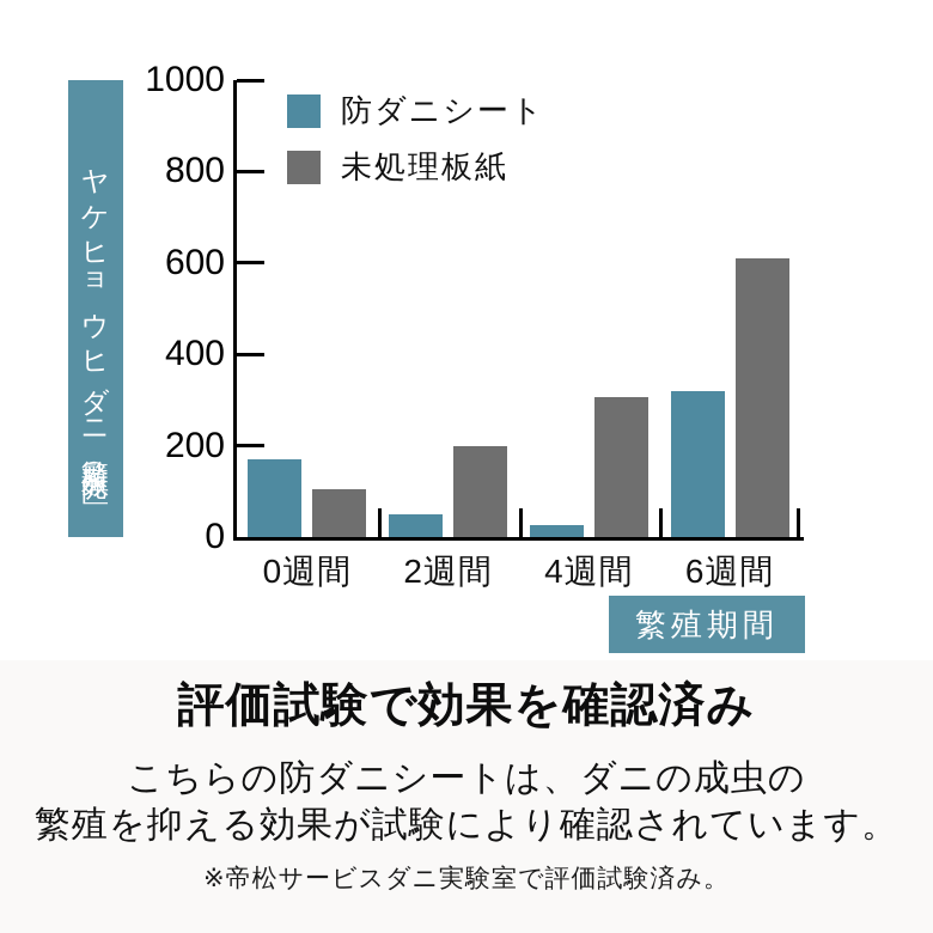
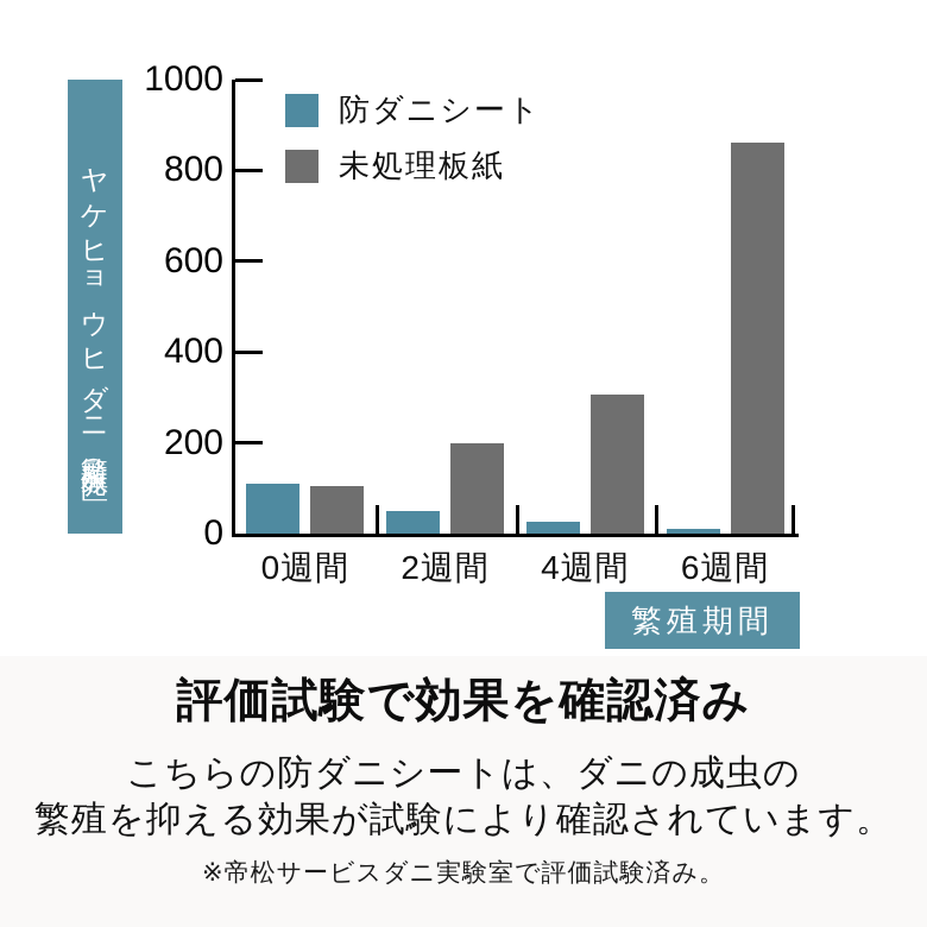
防ダニシート/0週間: 170 -> 110
防ダニシート/6週間: 320 -> 10
未処理板紙/6週間: 610 -> 860
